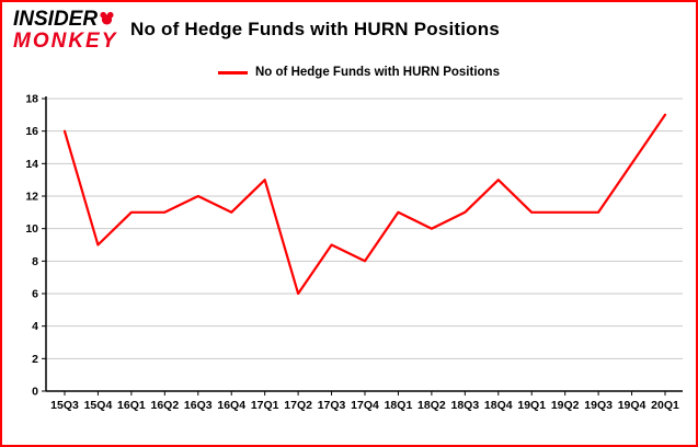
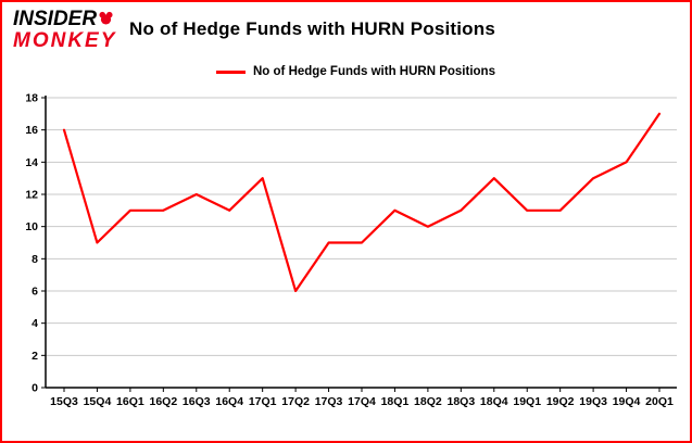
17Q4: 8 -> 9
19Q3: 11 -> 13
